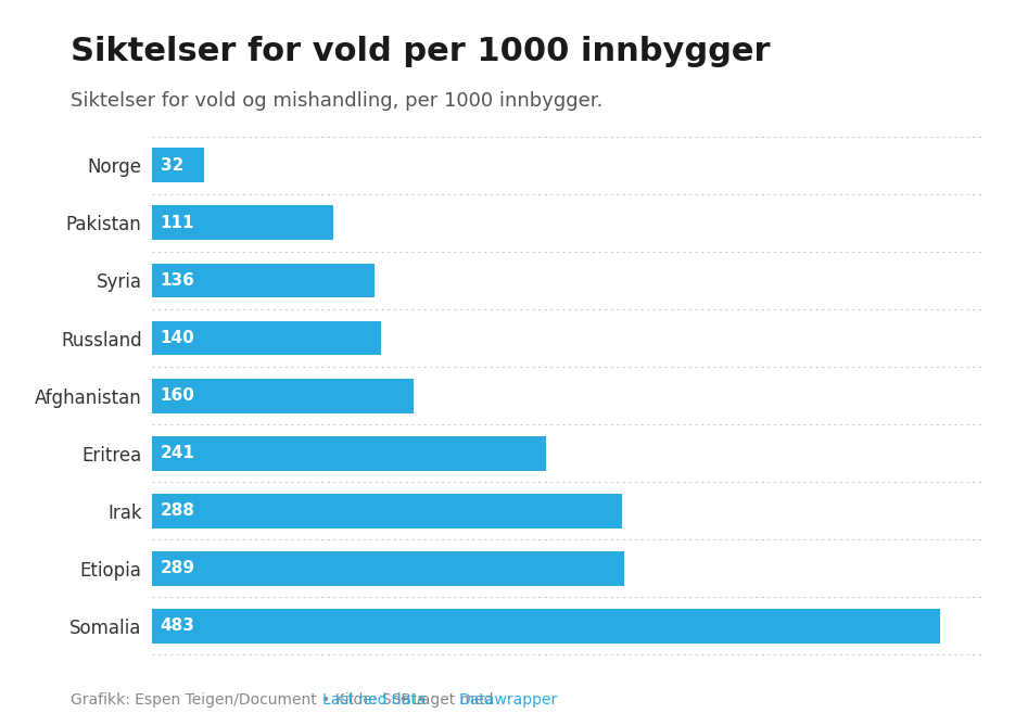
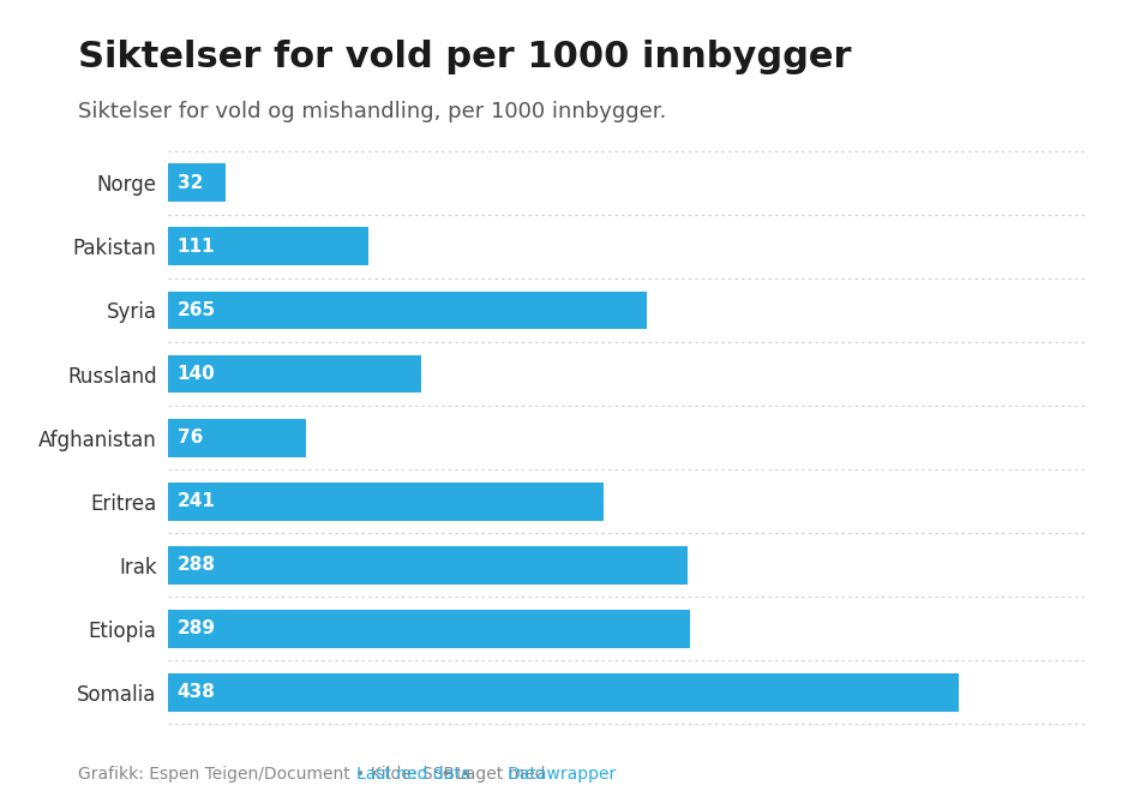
Syria: 136 -> 265
Afghanistan: 160 -> 76
Somalia: 483 -> 438
